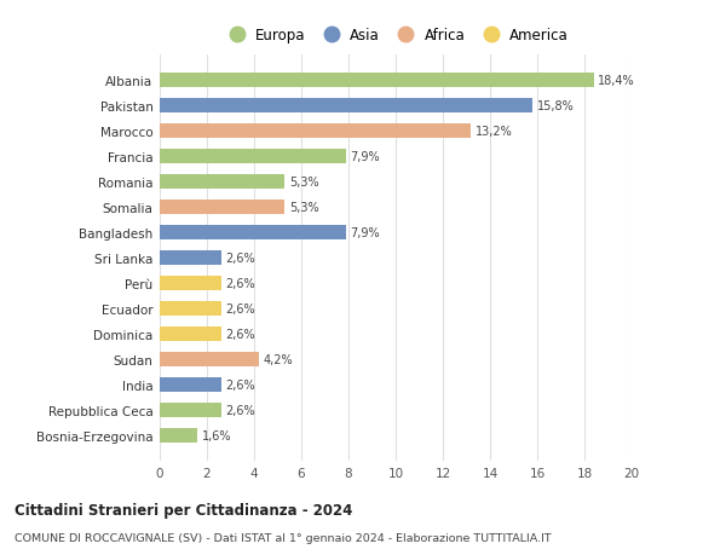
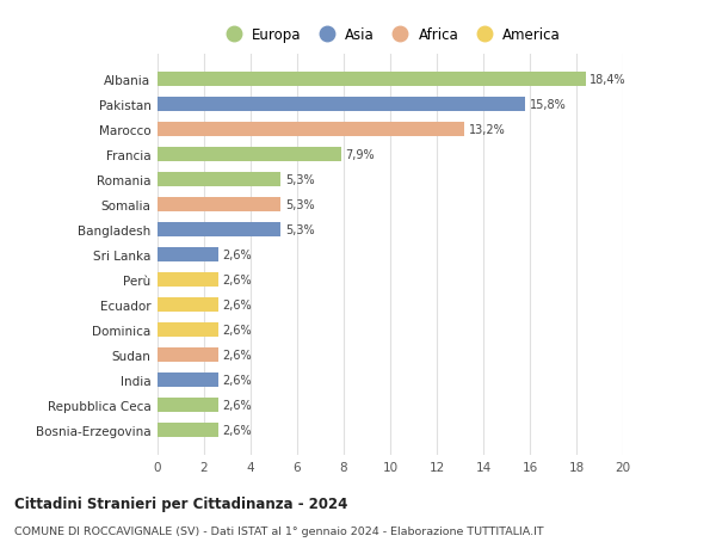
Bangladesh: 7,9% -> 5,3%
Sudan: 4,2% -> 2,6%
Bosnia-Erzegovina: 1,6% -> 2,6%
